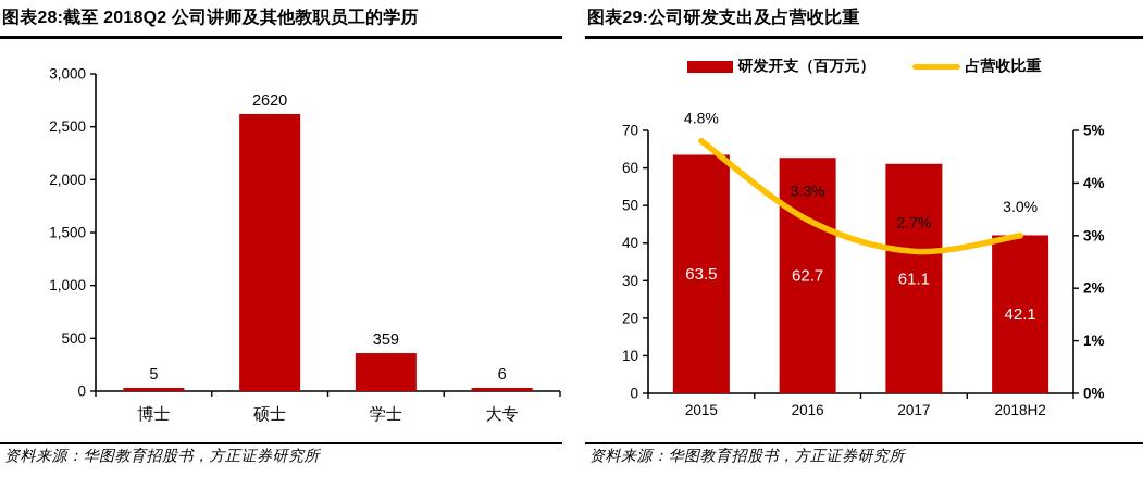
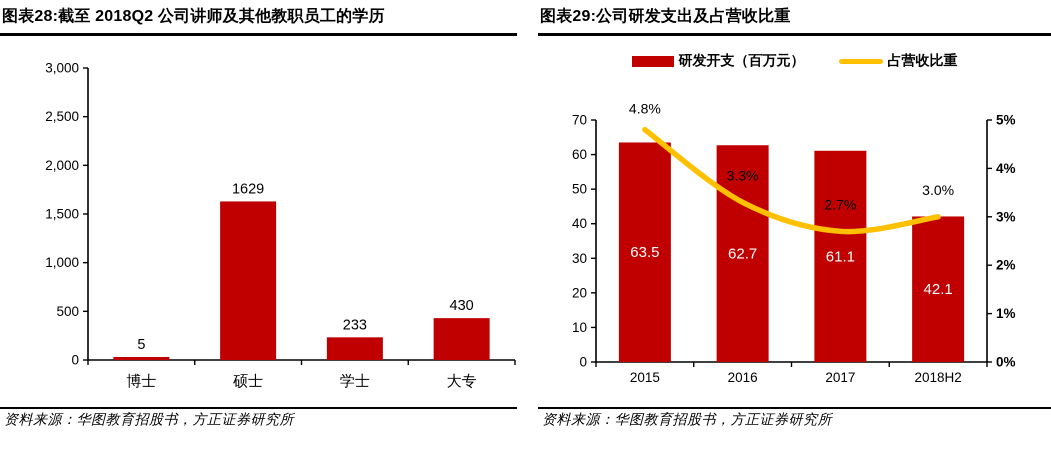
图表28:截至 2018Q2 公司讲师及其他教职员工的学历/硕士: 2620 -> 1629
图表28:截至 2018Q2 公司讲师及其他教职员工的学历/学士: 359 -> 233
图表28:截至 2018Q2 公司讲师及其他教职员工的学历/大专: 6 -> 430
